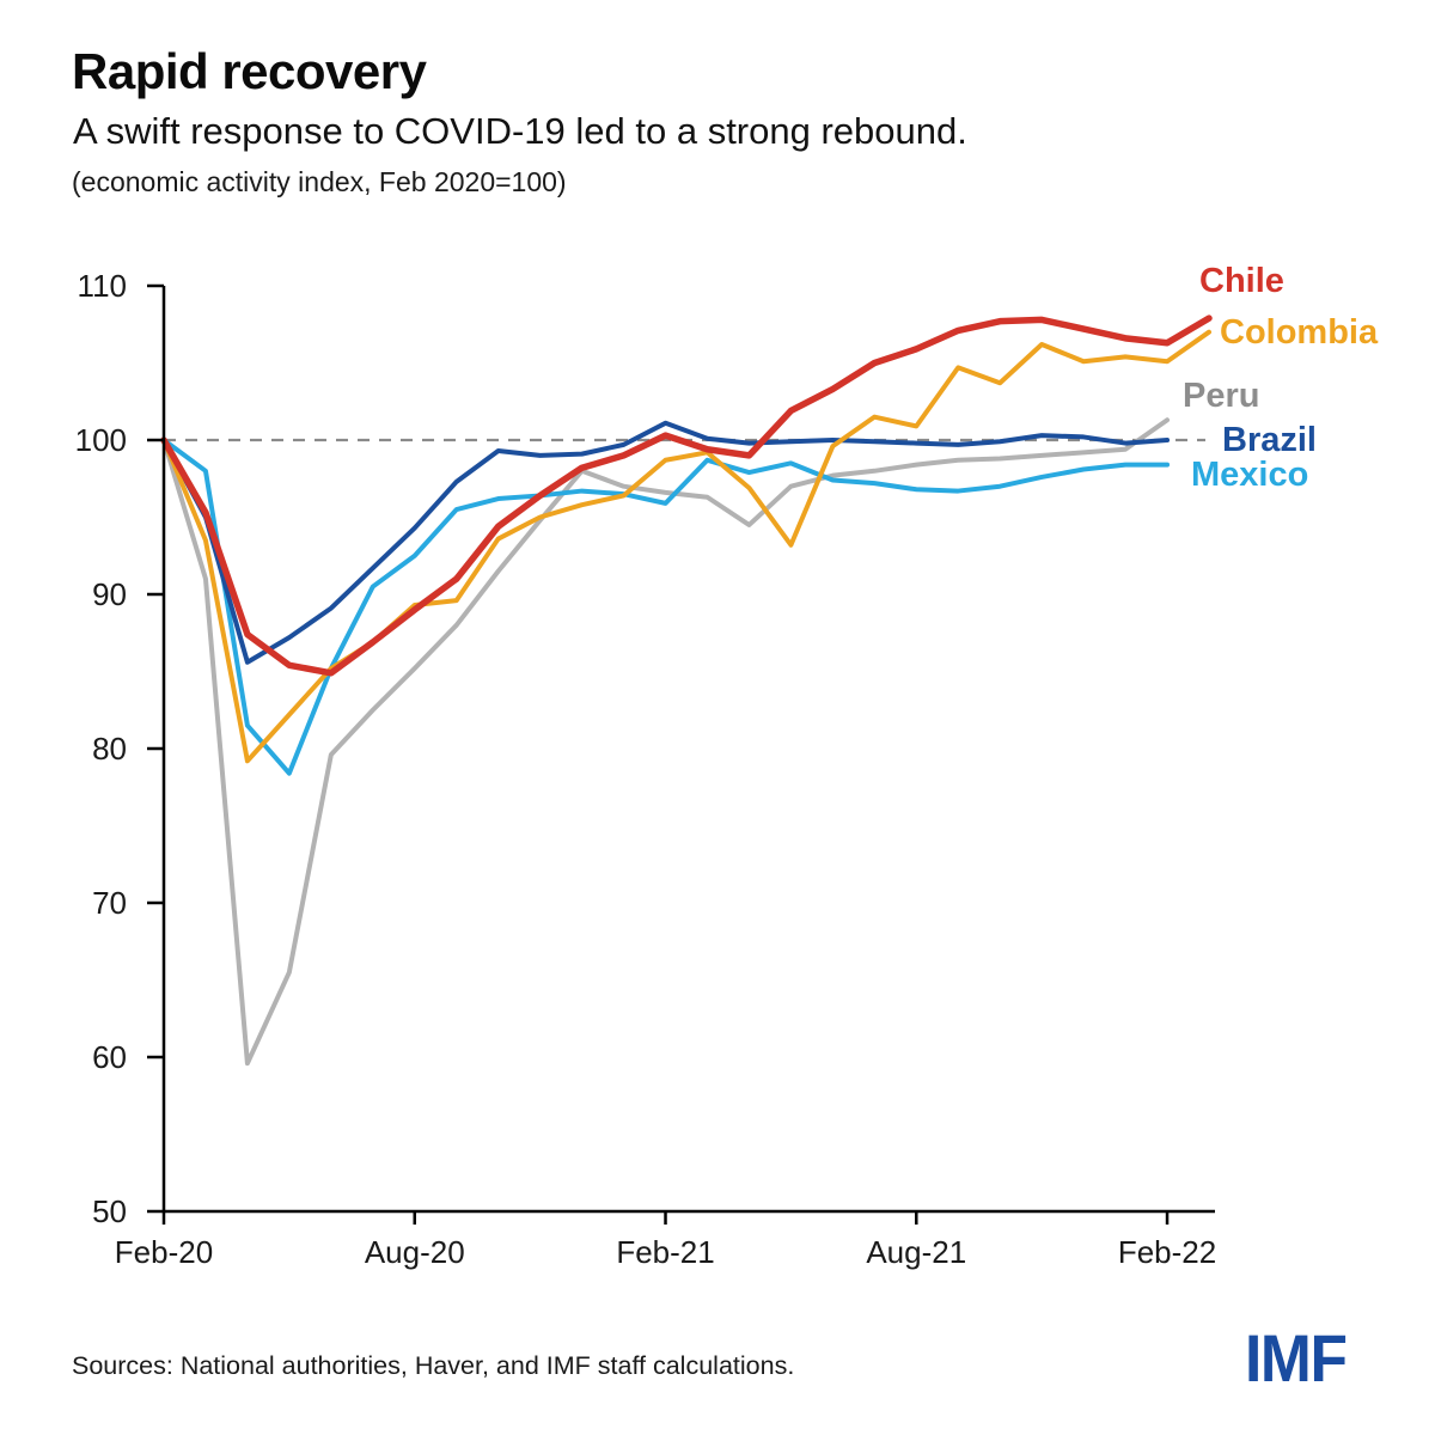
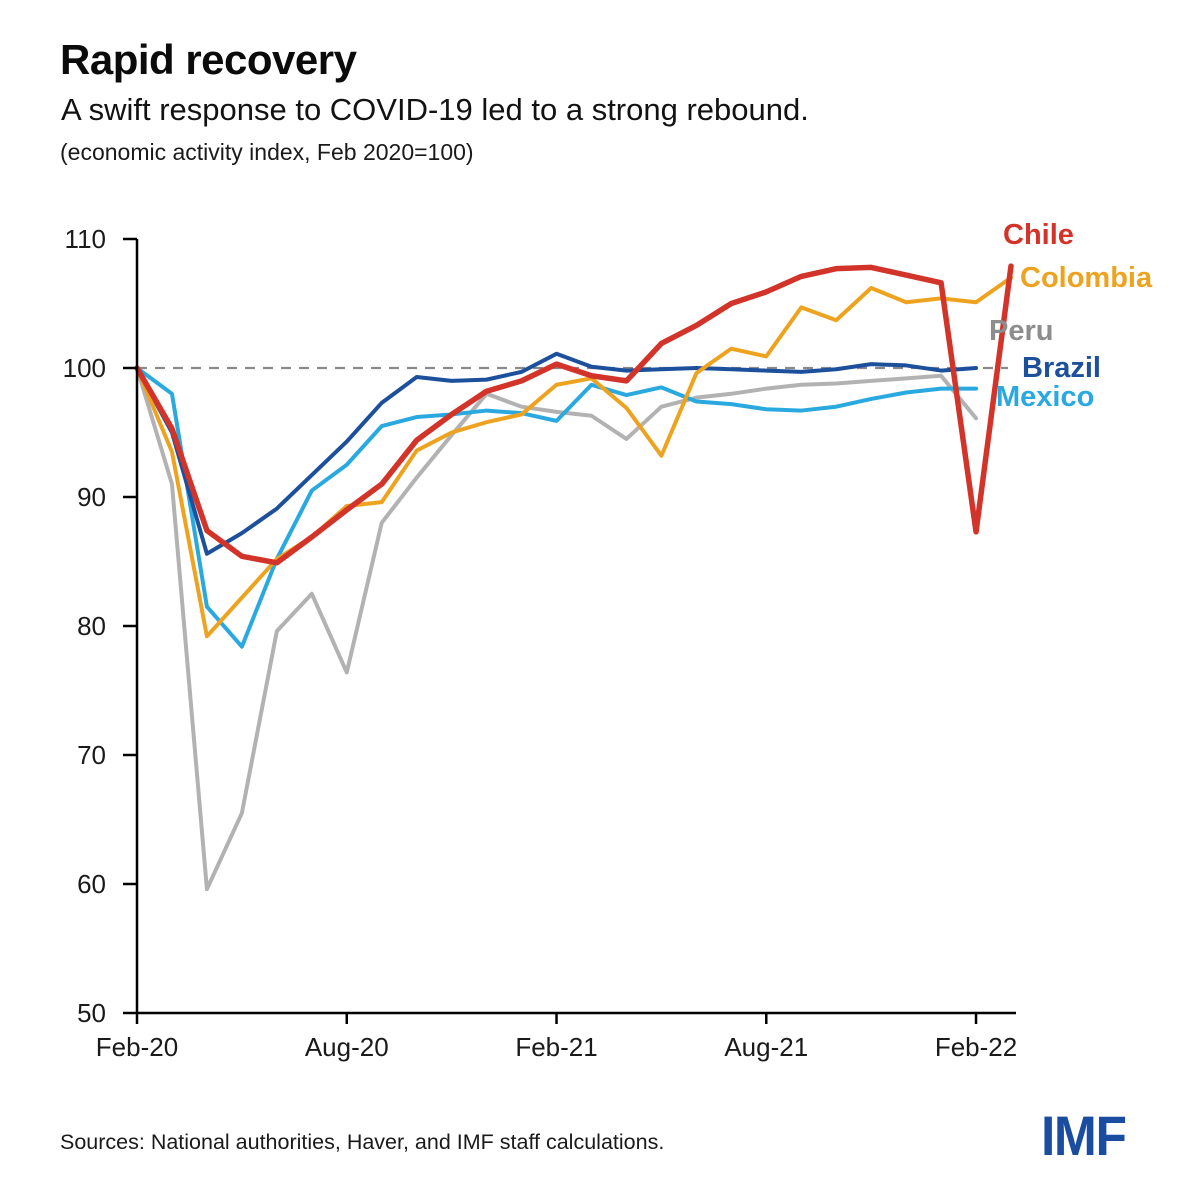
Peru/Aug-20: 85.2 -> 76.4
Peru/Feb-22: 101.3 -> 96.1
Chile/Feb-22: 106.3 -> 87.3
